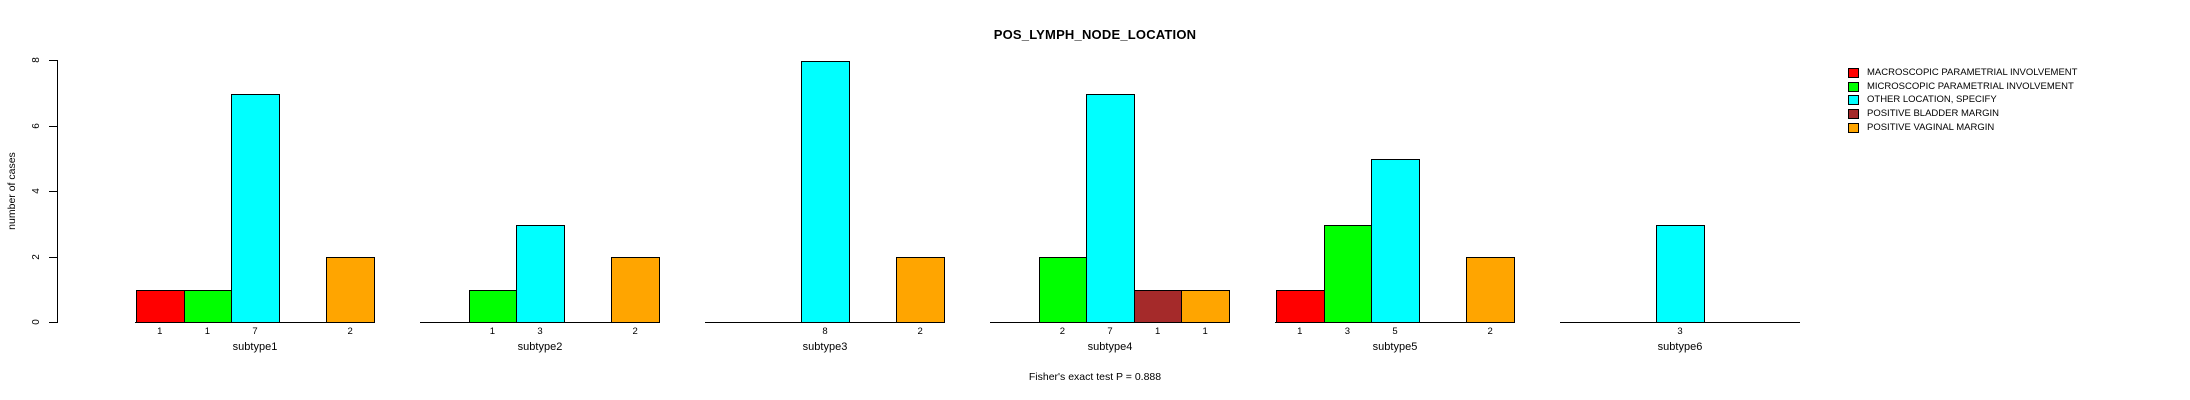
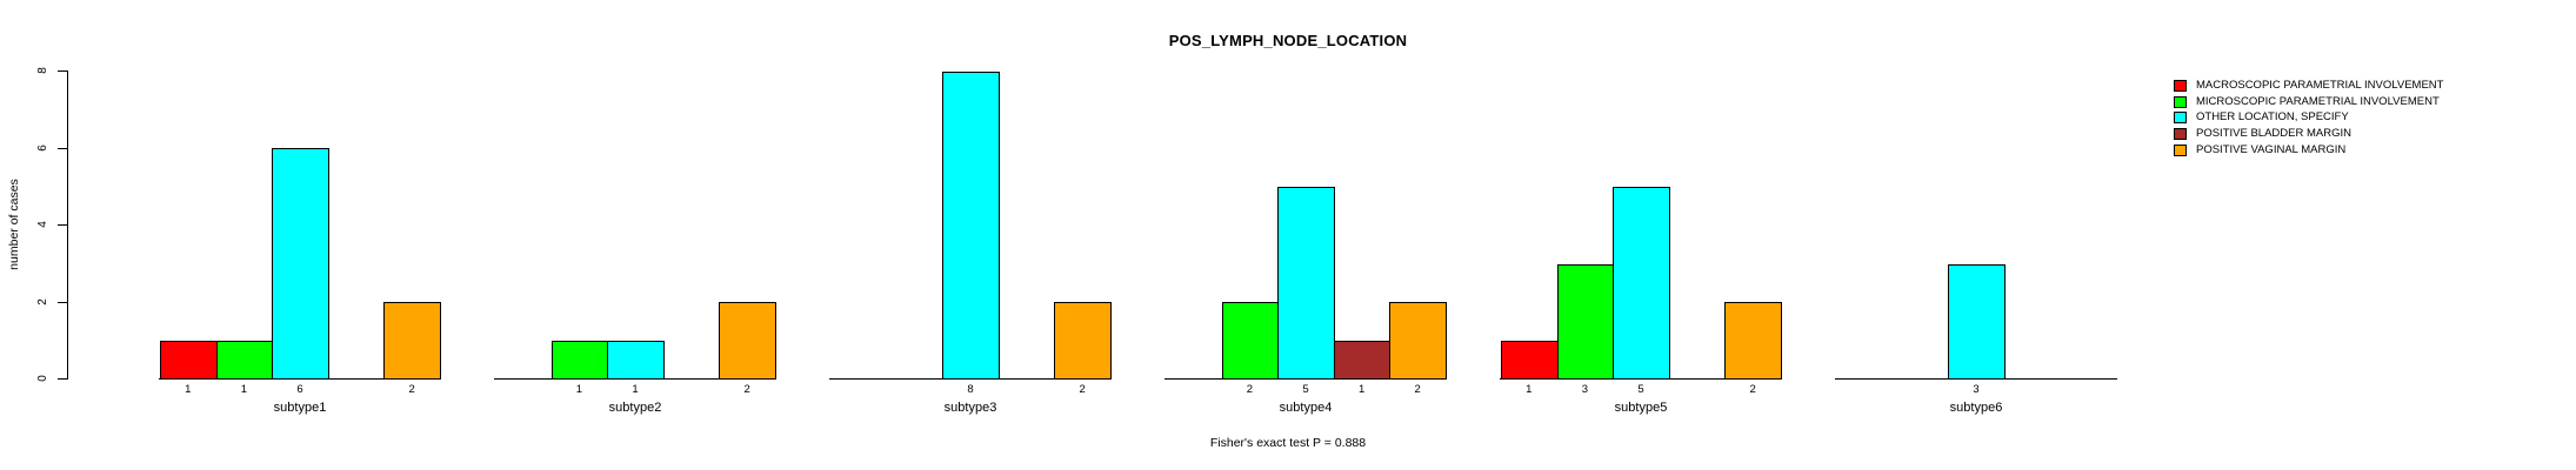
OTHER LOCATION, SPECIFY/subtype1: 7 -> 6
OTHER LOCATION, SPECIFY/subtype2: 3 -> 1
OTHER LOCATION, SPECIFY/subtype4: 7 -> 5
POSITIVE VAGINAL MARGIN/subtype4: 1 -> 2
